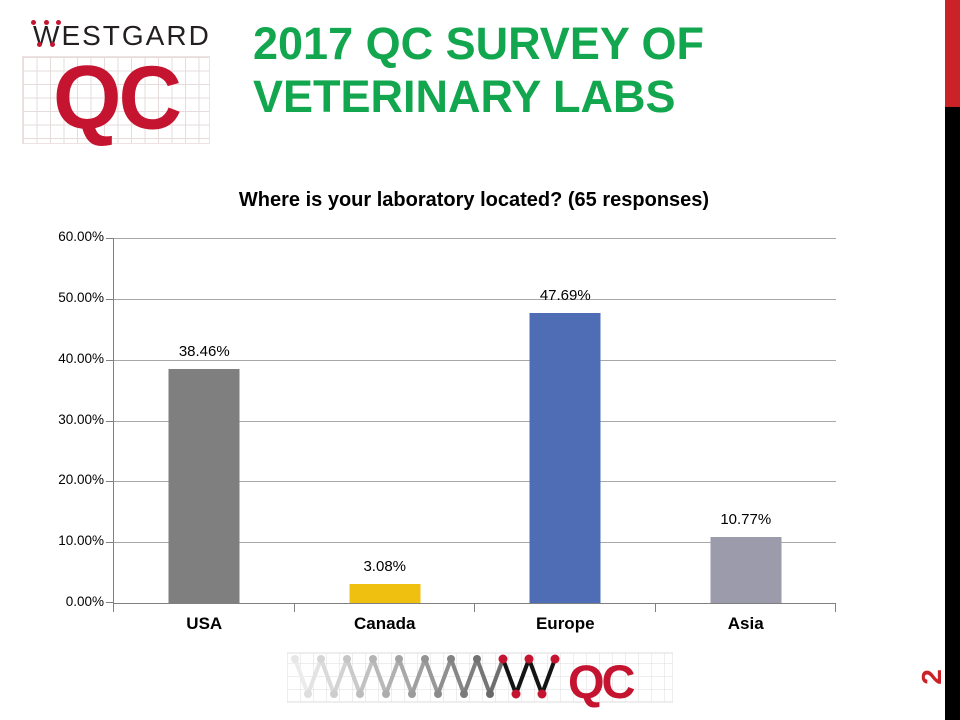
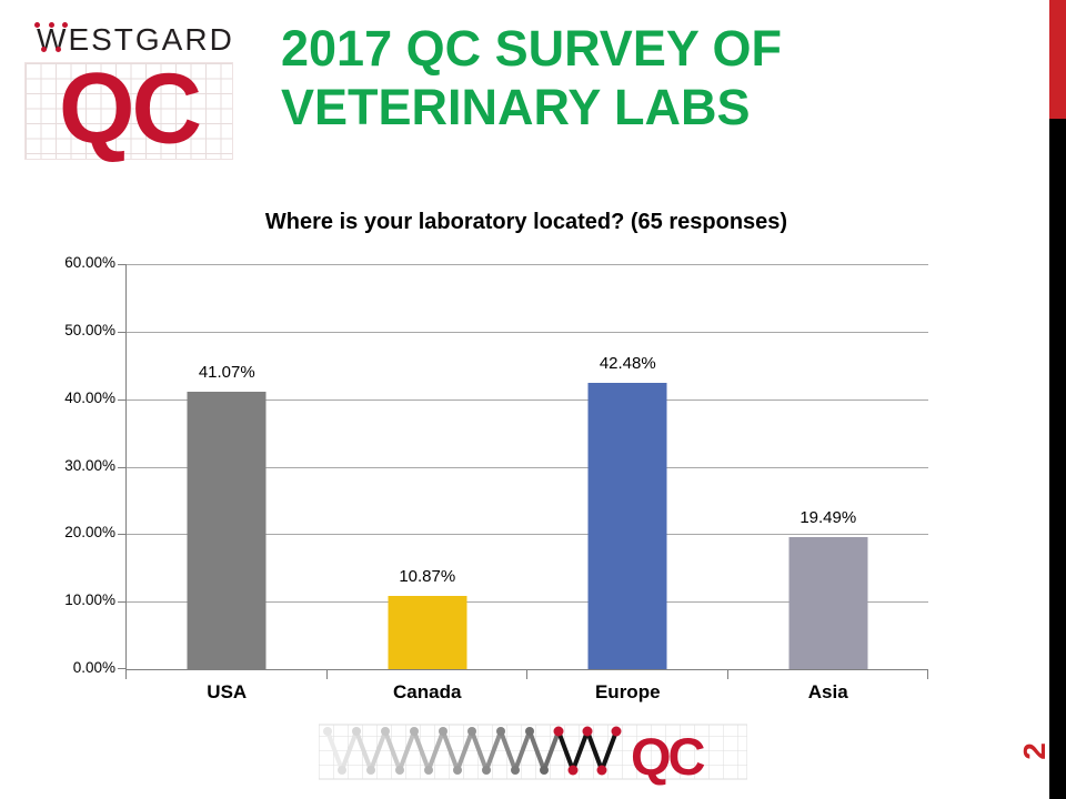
USA: 38.46% -> 41.07%
Canada: 3.08% -> 10.87%
Europe: 47.69% -> 42.48%
Asia: 10.77% -> 19.49%
